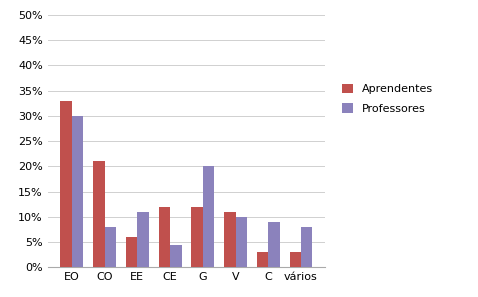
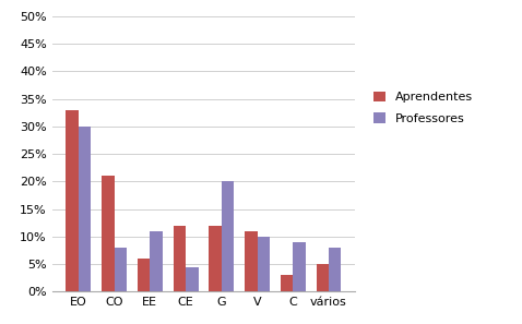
Aprendentes/vários: 3% -> 5%
